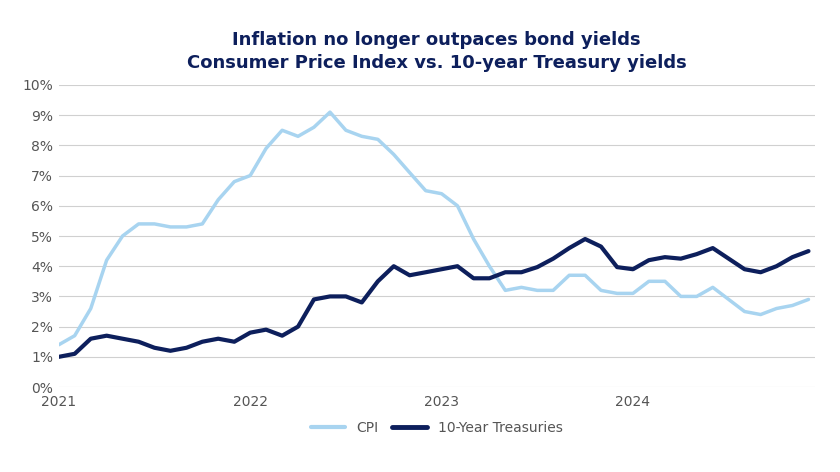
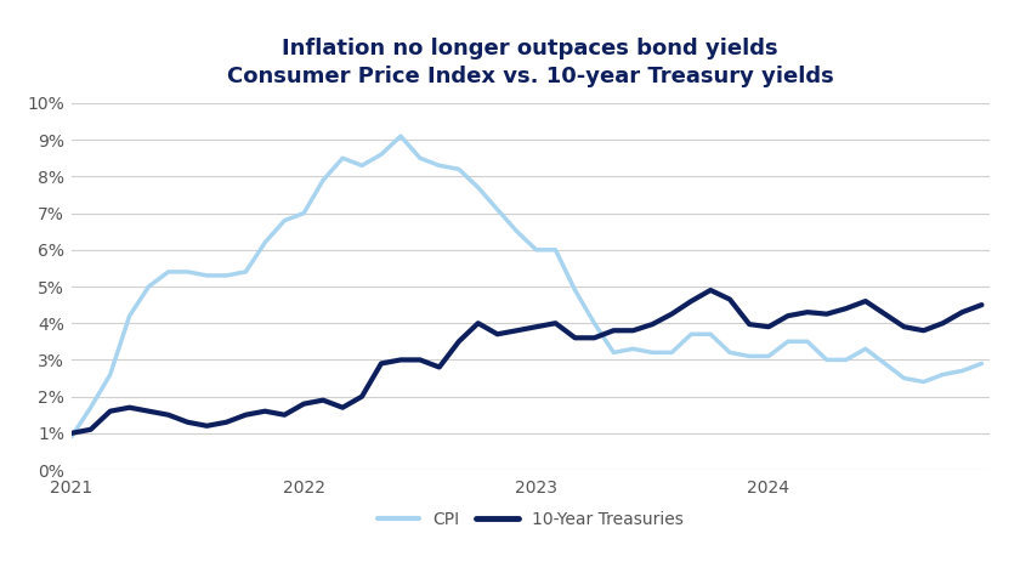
CPI/2021: 1.4% -> 0.9%
CPI/2023: 6.4% -> 6.0%
